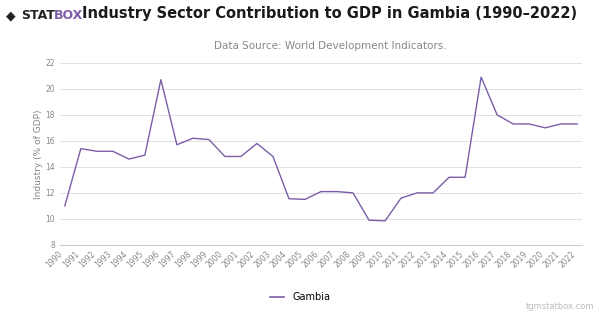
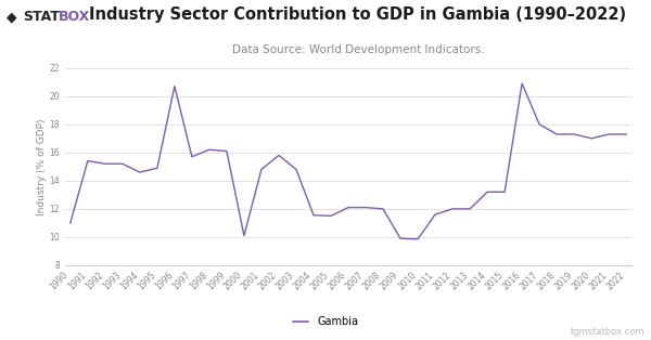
2000: 14.8 -> 10.1
